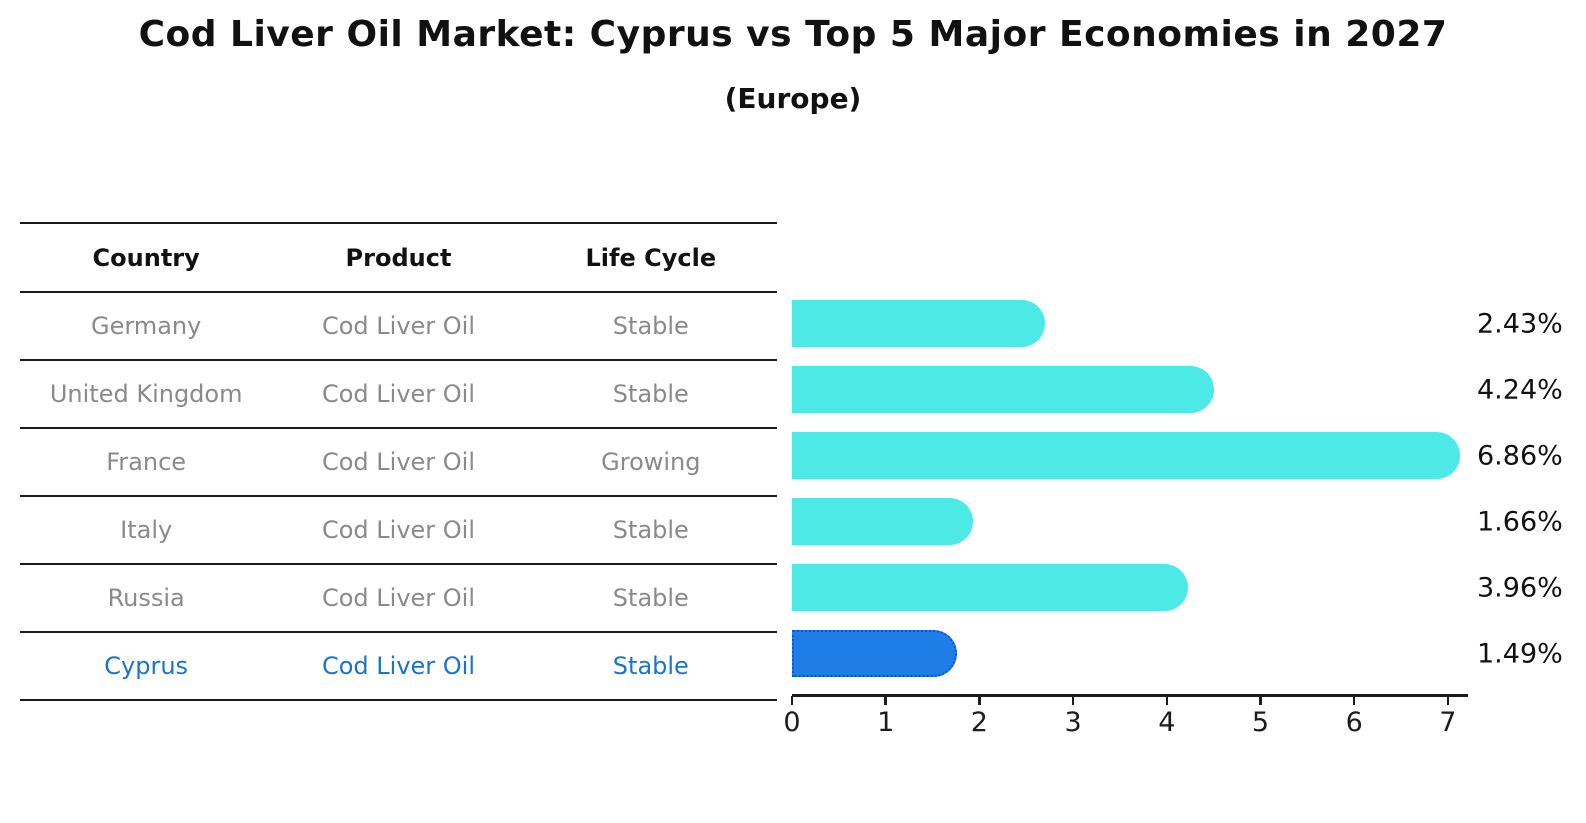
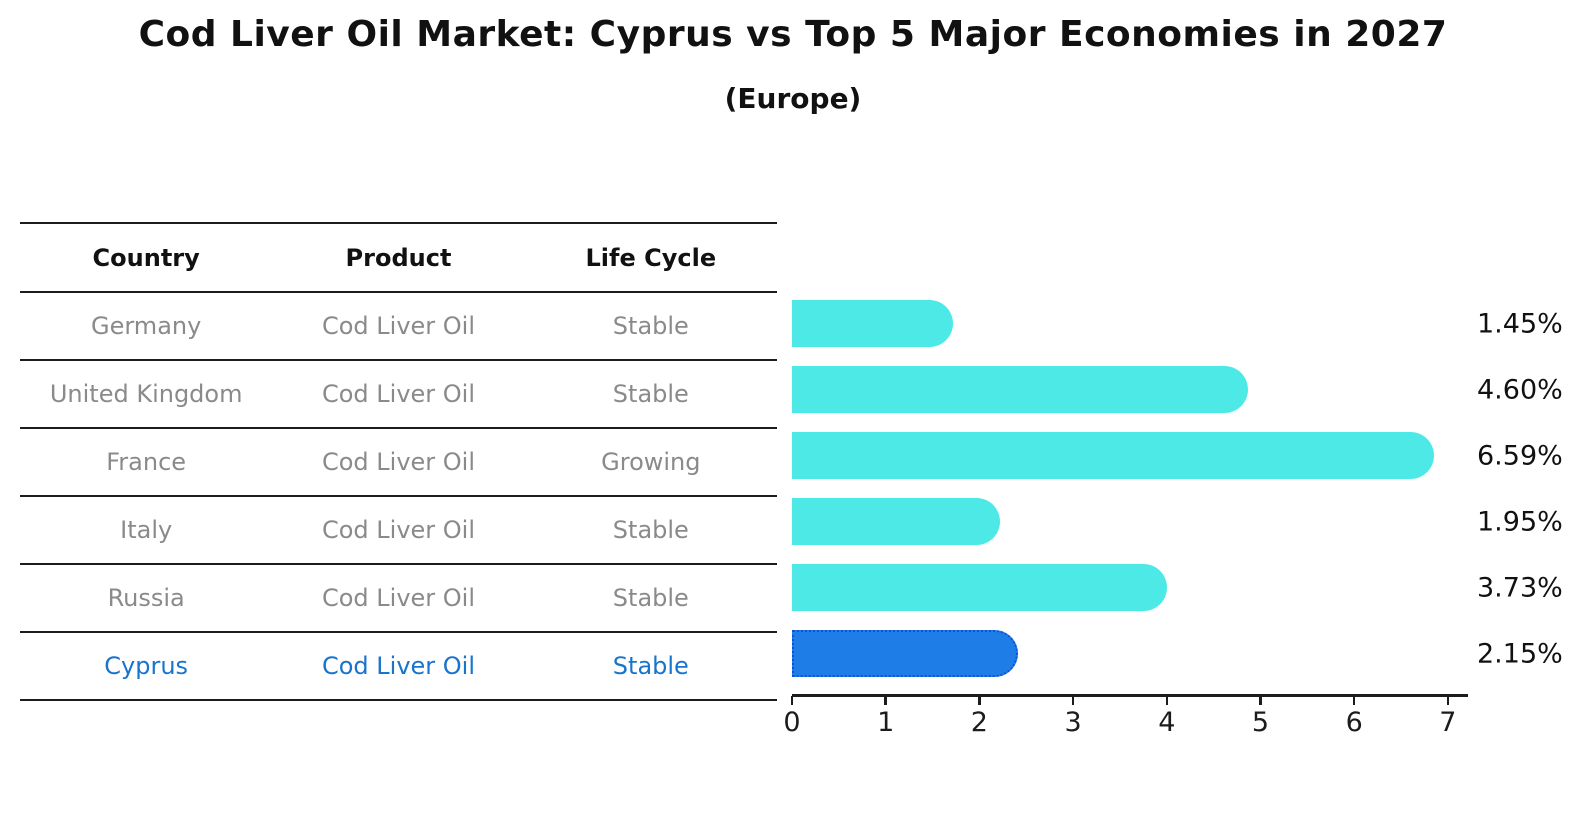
Germany: 2.43% -> 1.45%
United Kingdom: 4.24% -> 4.60%
France: 6.86% -> 6.59%
Italy: 1.66% -> 1.95%
Russia: 3.96% -> 3.73%
Cyprus: 1.49% -> 2.15%
